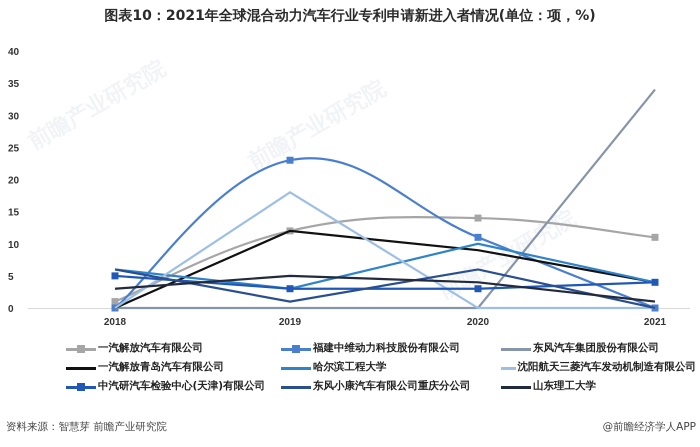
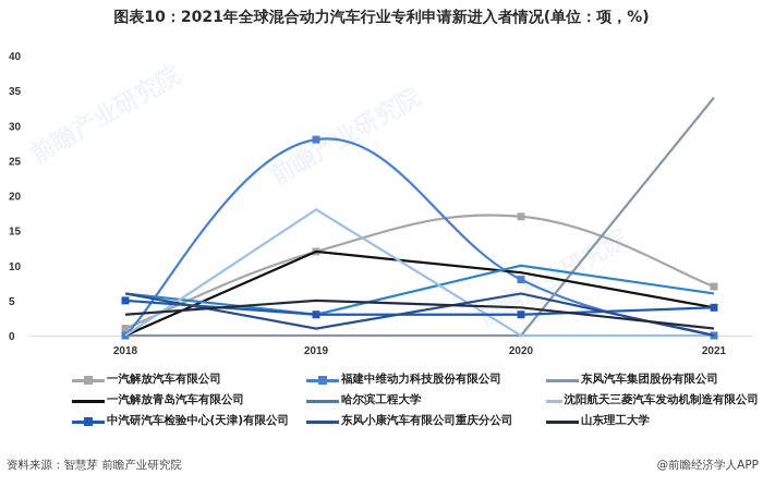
福建中维动力科技股份有限公司/2019: 23 -> 28
一汽解放汽车有限公司/2020: 14 -> 17
福建中维动力科技股份有限公司/2020: 11 -> 8
一汽解放汽车有限公司/2021: 11 -> 7
哈尔滨工程大学/2021: 4 -> 6
